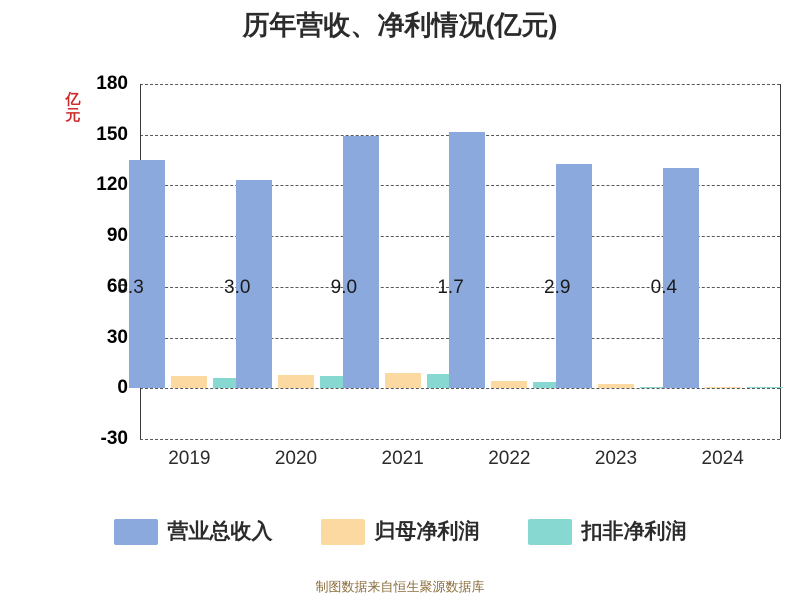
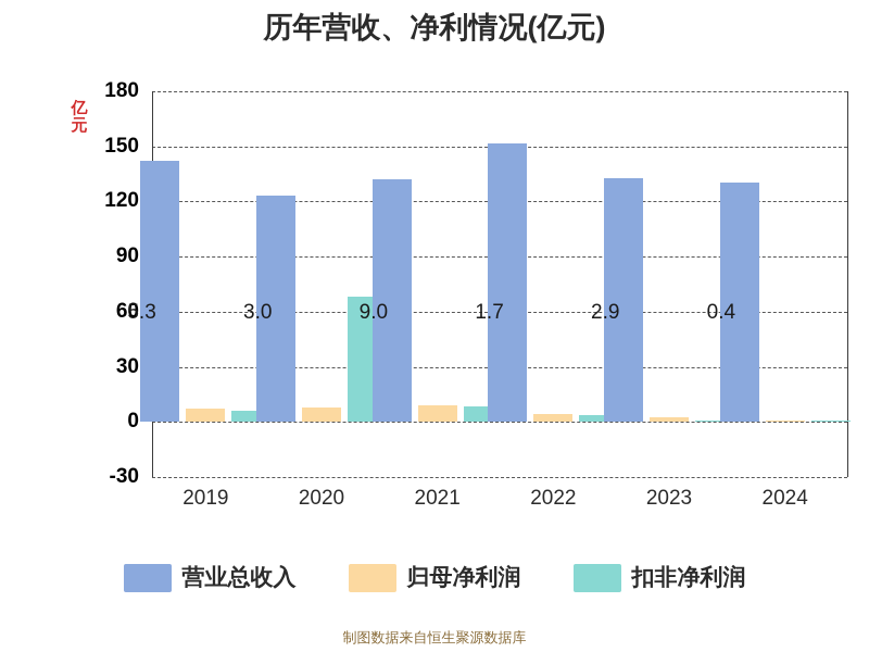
营业总收入/2019: 135 -> 142
扣非净利润/2020: 7 -> 68
营业总收入/2021: 149 -> 132
